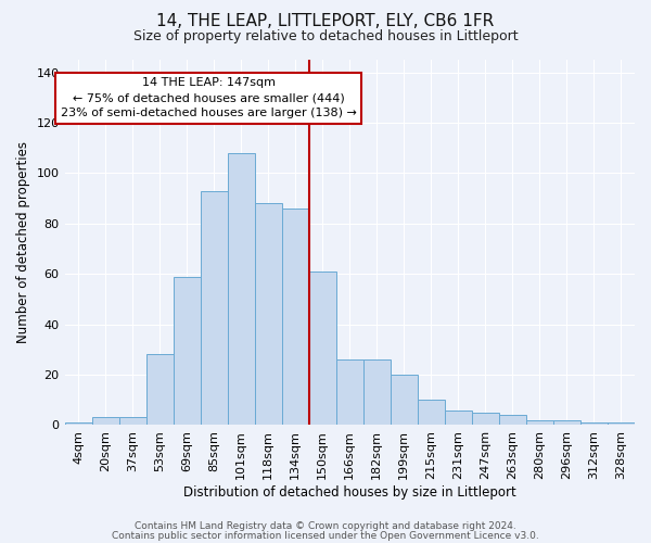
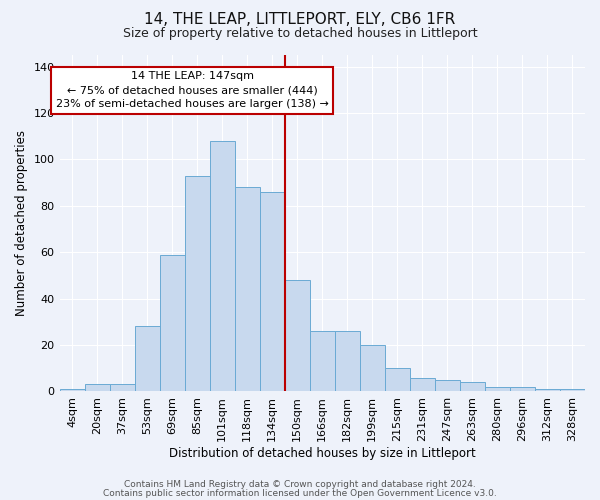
150sqm: 61 -> 48
